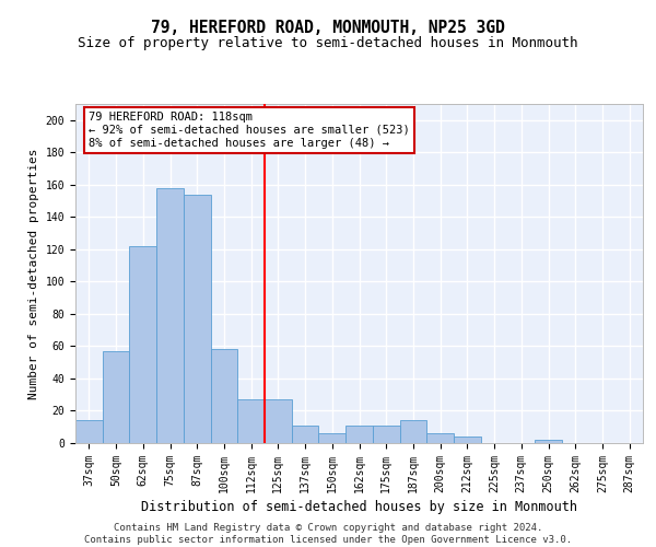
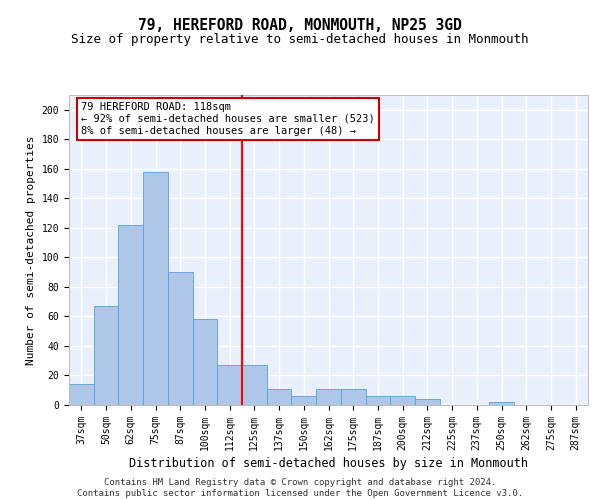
50sqm: 57 -> 67
87sqm: 154 -> 90
187sqm: 14 -> 6
